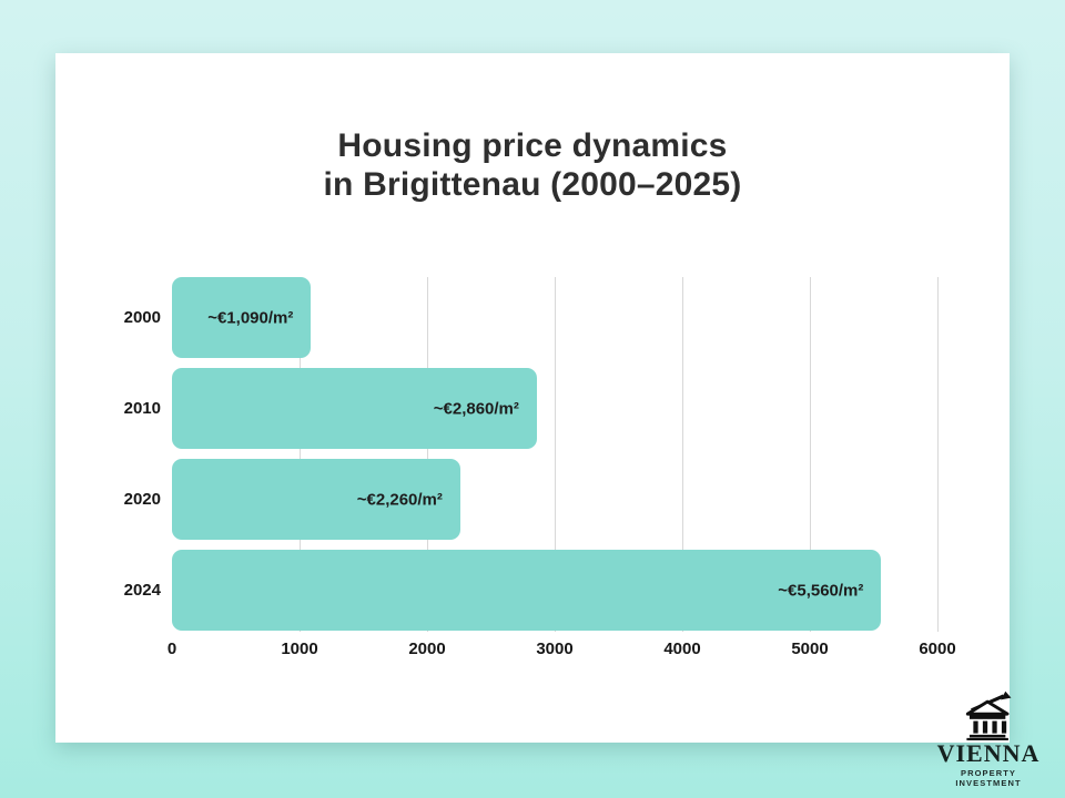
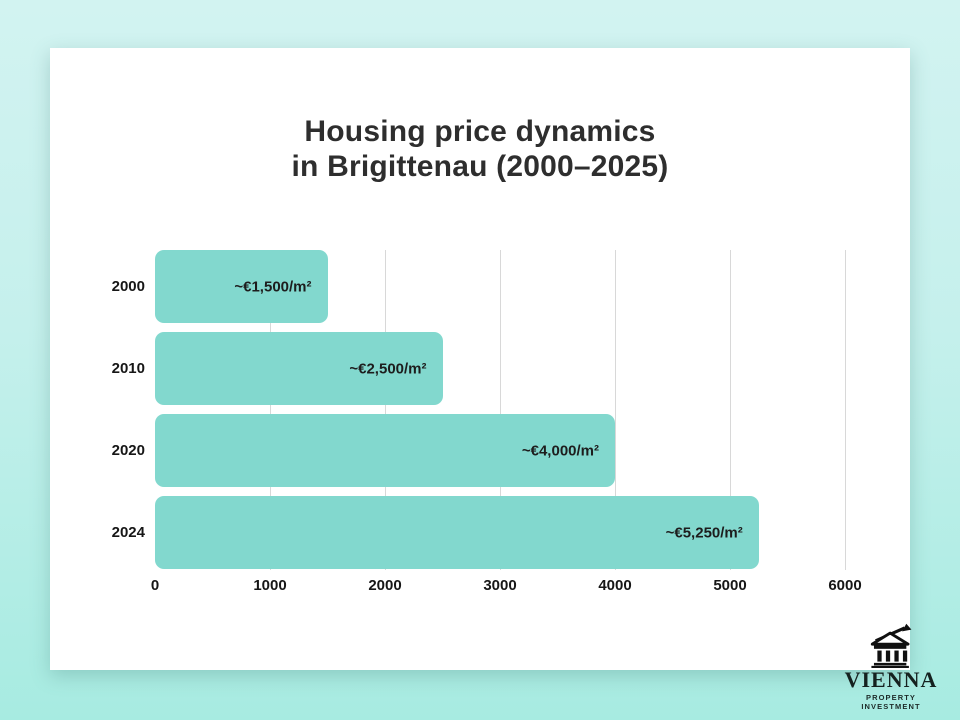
2000: 1,090 -> 1,500
2010: 2,860 -> 2,500
2020: 2,260 -> 4,000
2024: 5,560 -> 5,250
